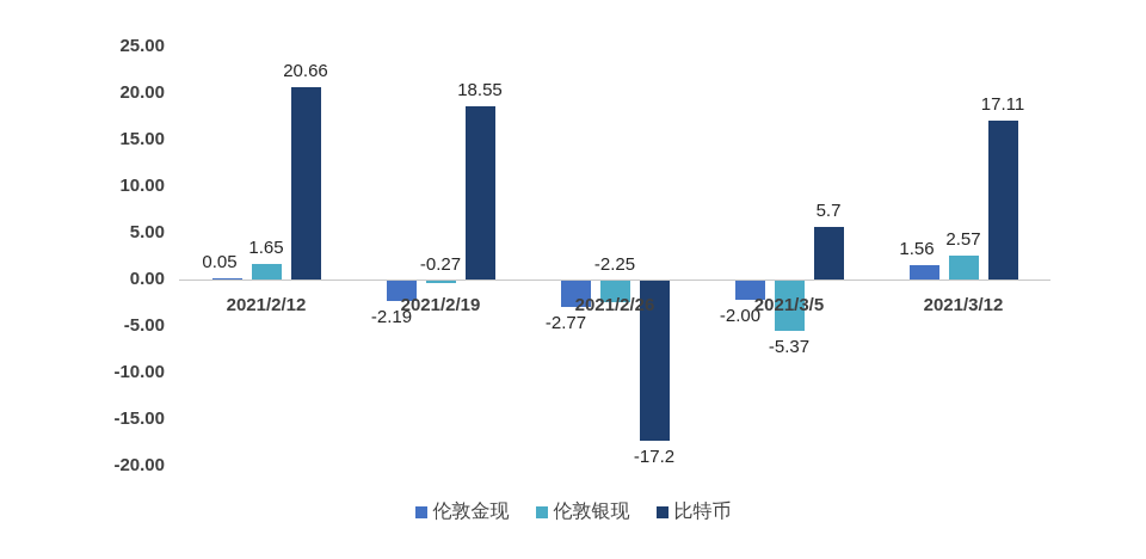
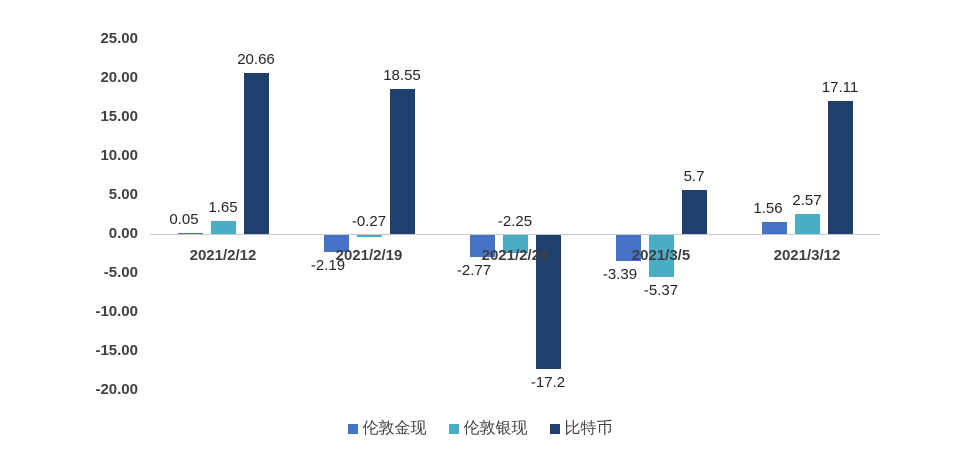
伦敦金现/2021/3/5: -2.00 -> -3.39
